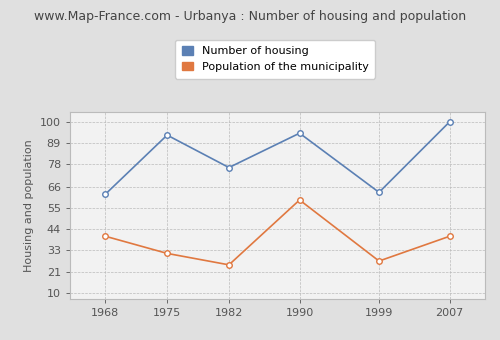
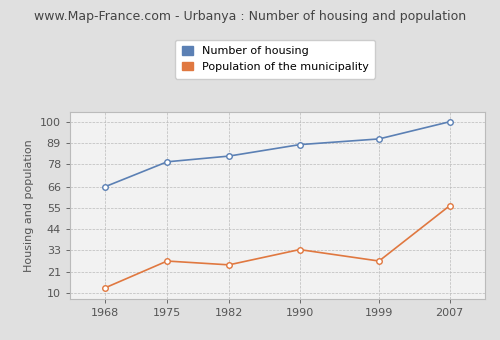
Number of housing/1968: 62 -> 66
Population of the municipality/1968: 40 -> 13
Number of housing/1975: 93 -> 79
Population of the municipality/1975: 31 -> 27
Number of housing/1982: 76 -> 82
Number of housing/1990: 94 -> 88
Population of the municipality/1990: 59 -> 33
Number of housing/1999: 63 -> 91
Population of the municipality/2007: 40 -> 56
